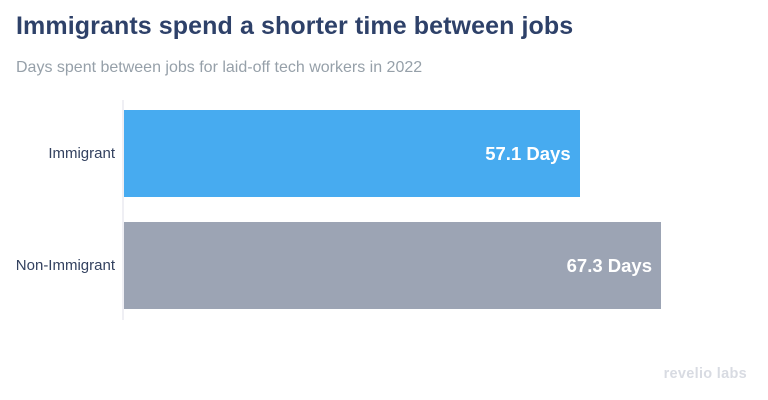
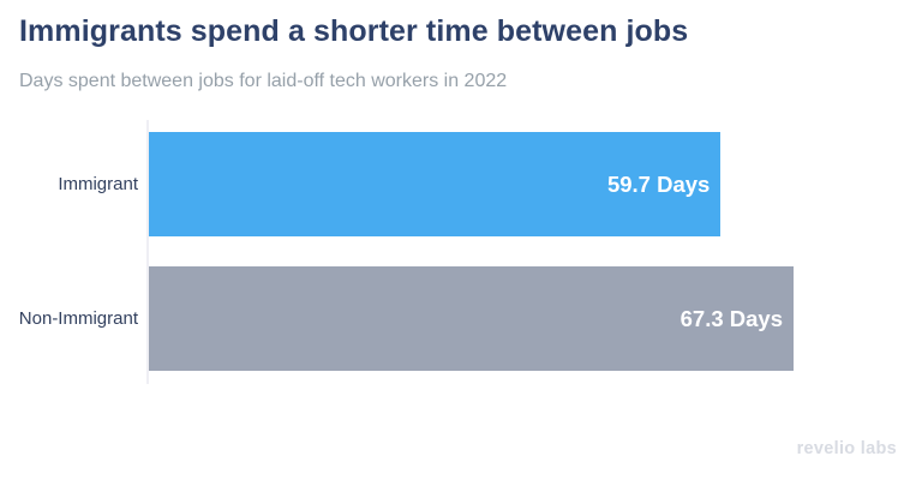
Immigrant: 57.1 -> 59.7
